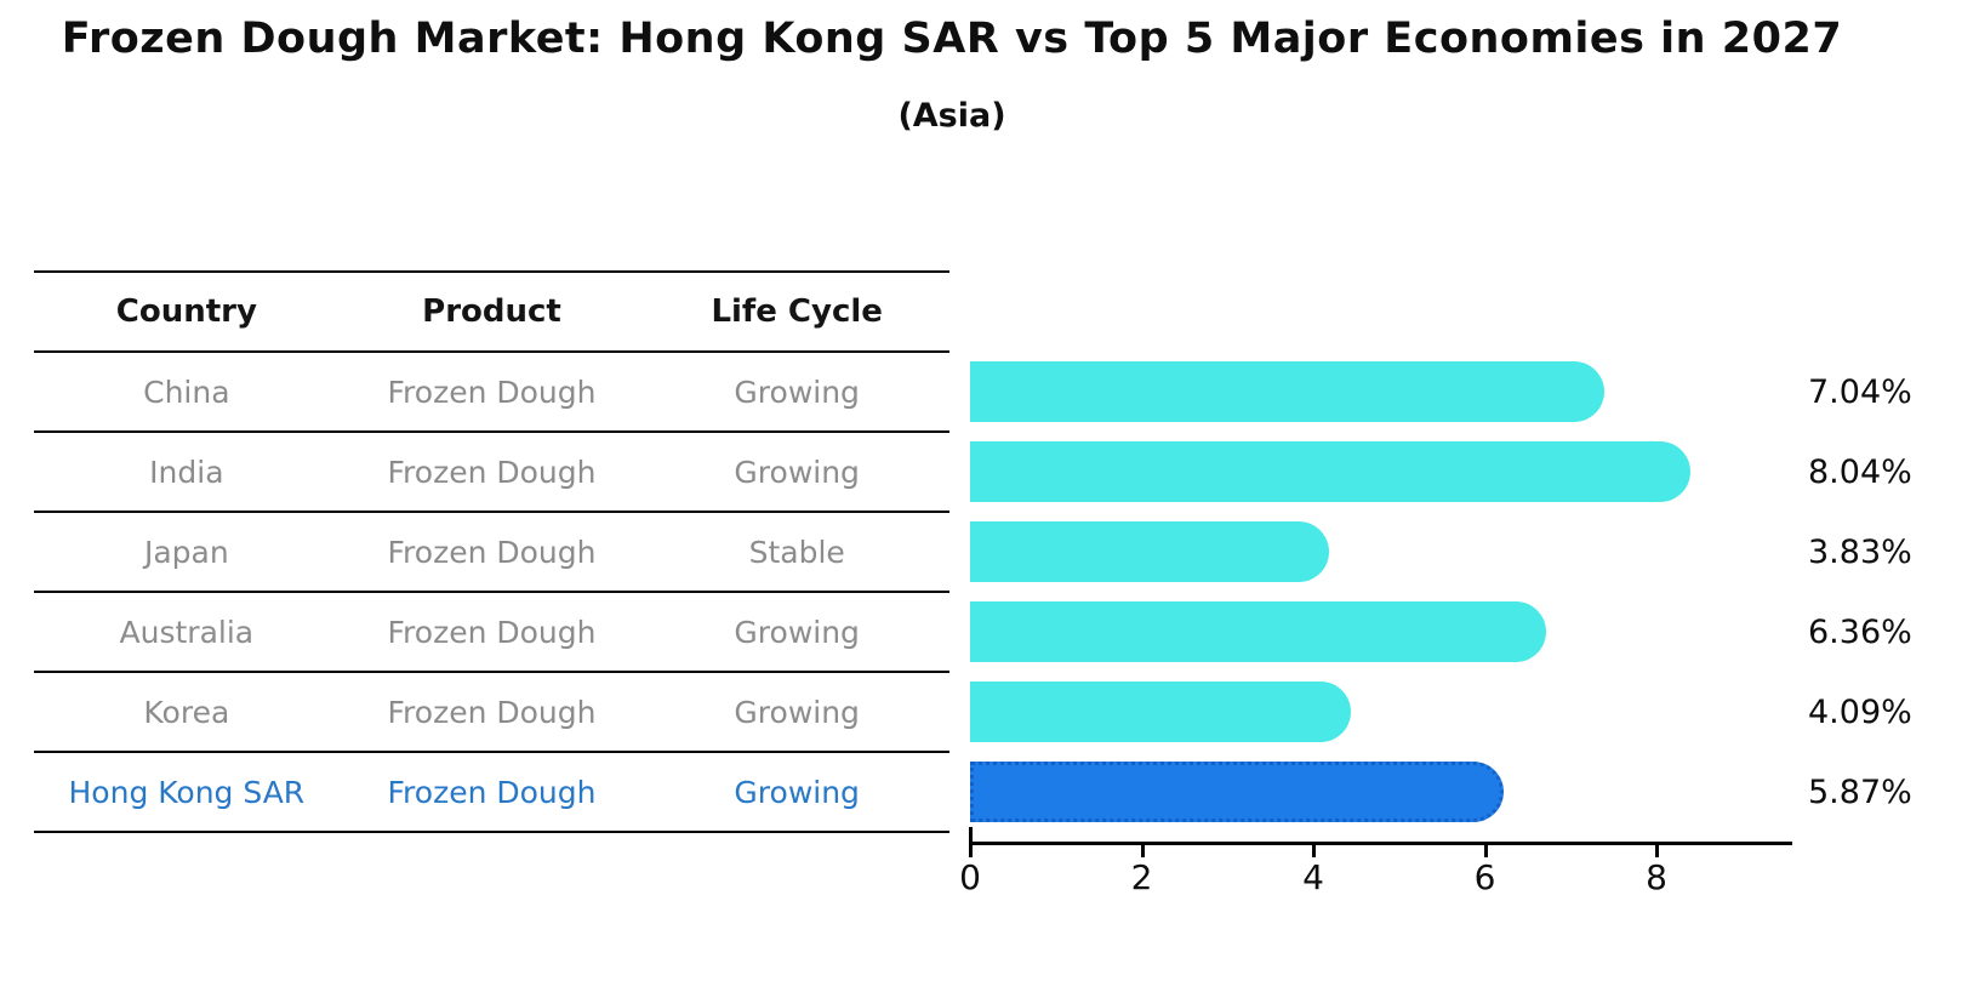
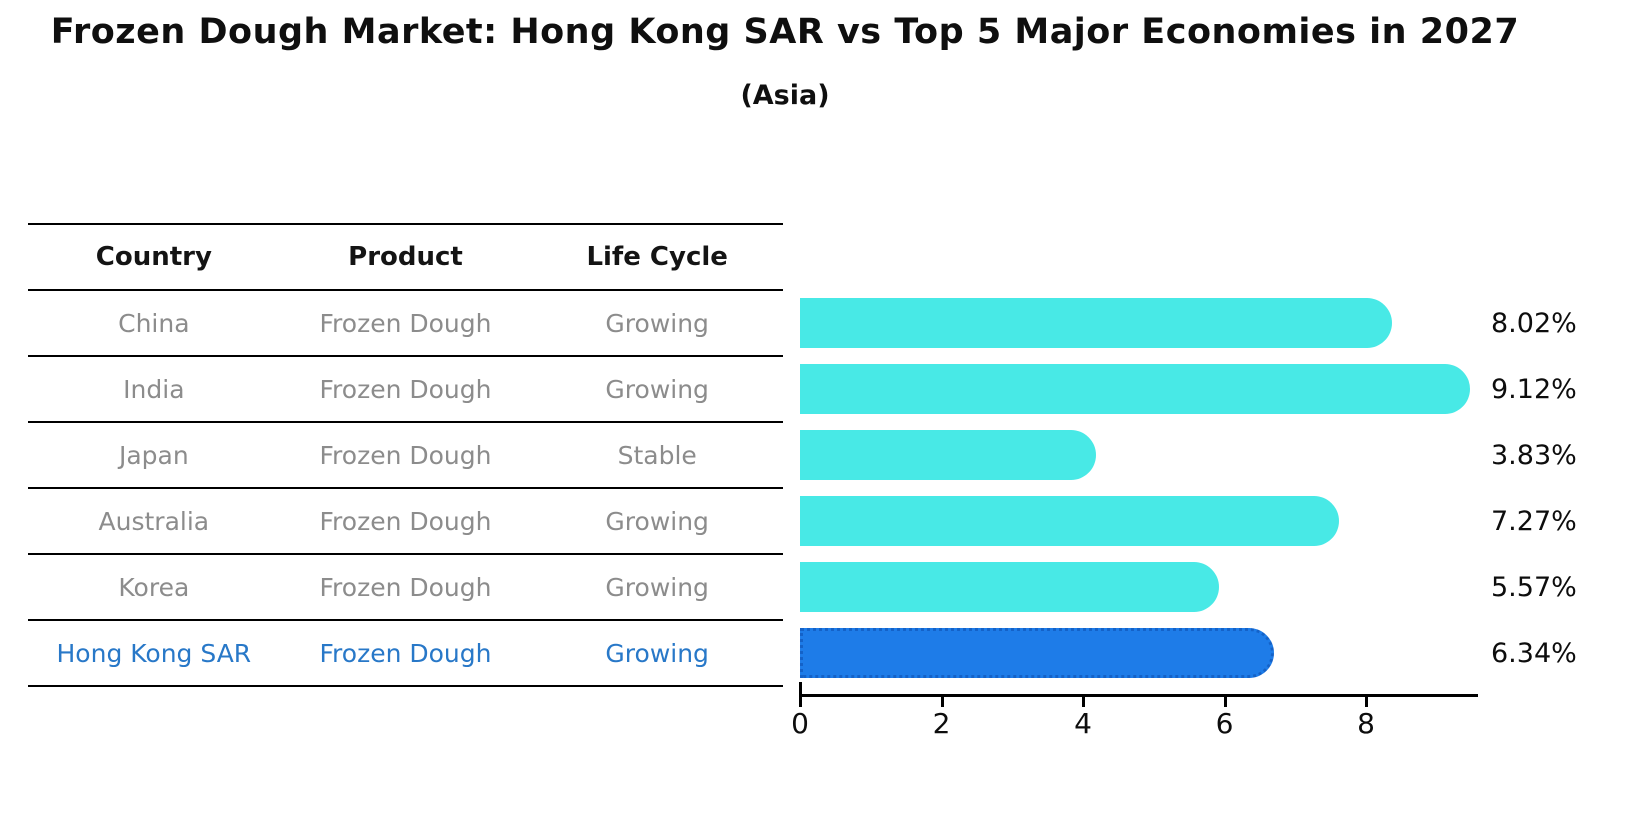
China: 7.04% -> 8.02%
India: 8.04% -> 9.12%
Australia: 6.36% -> 7.27%
Korea: 4.09% -> 5.57%
Hong Kong SAR: 5.87% -> 6.34%
